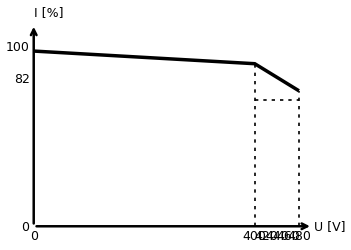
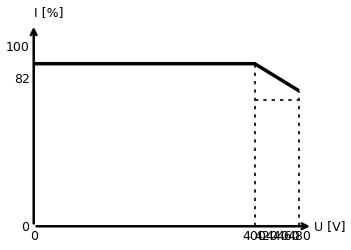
0: 97 -> 90
